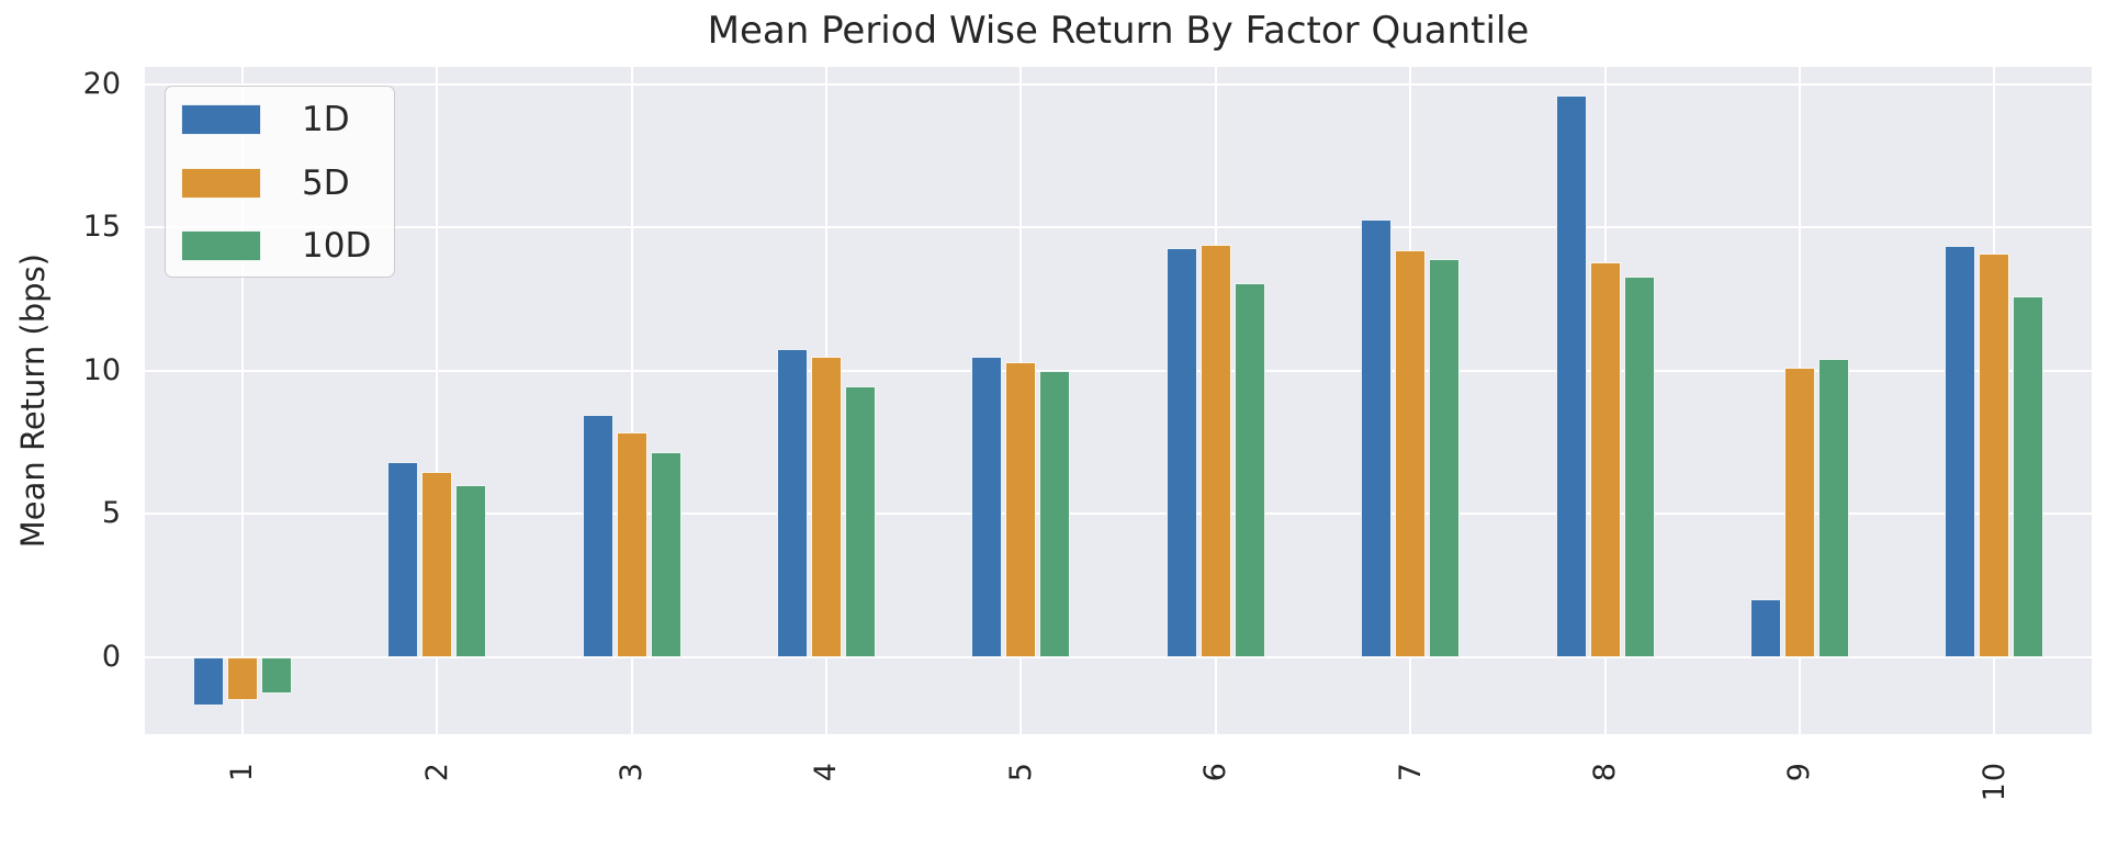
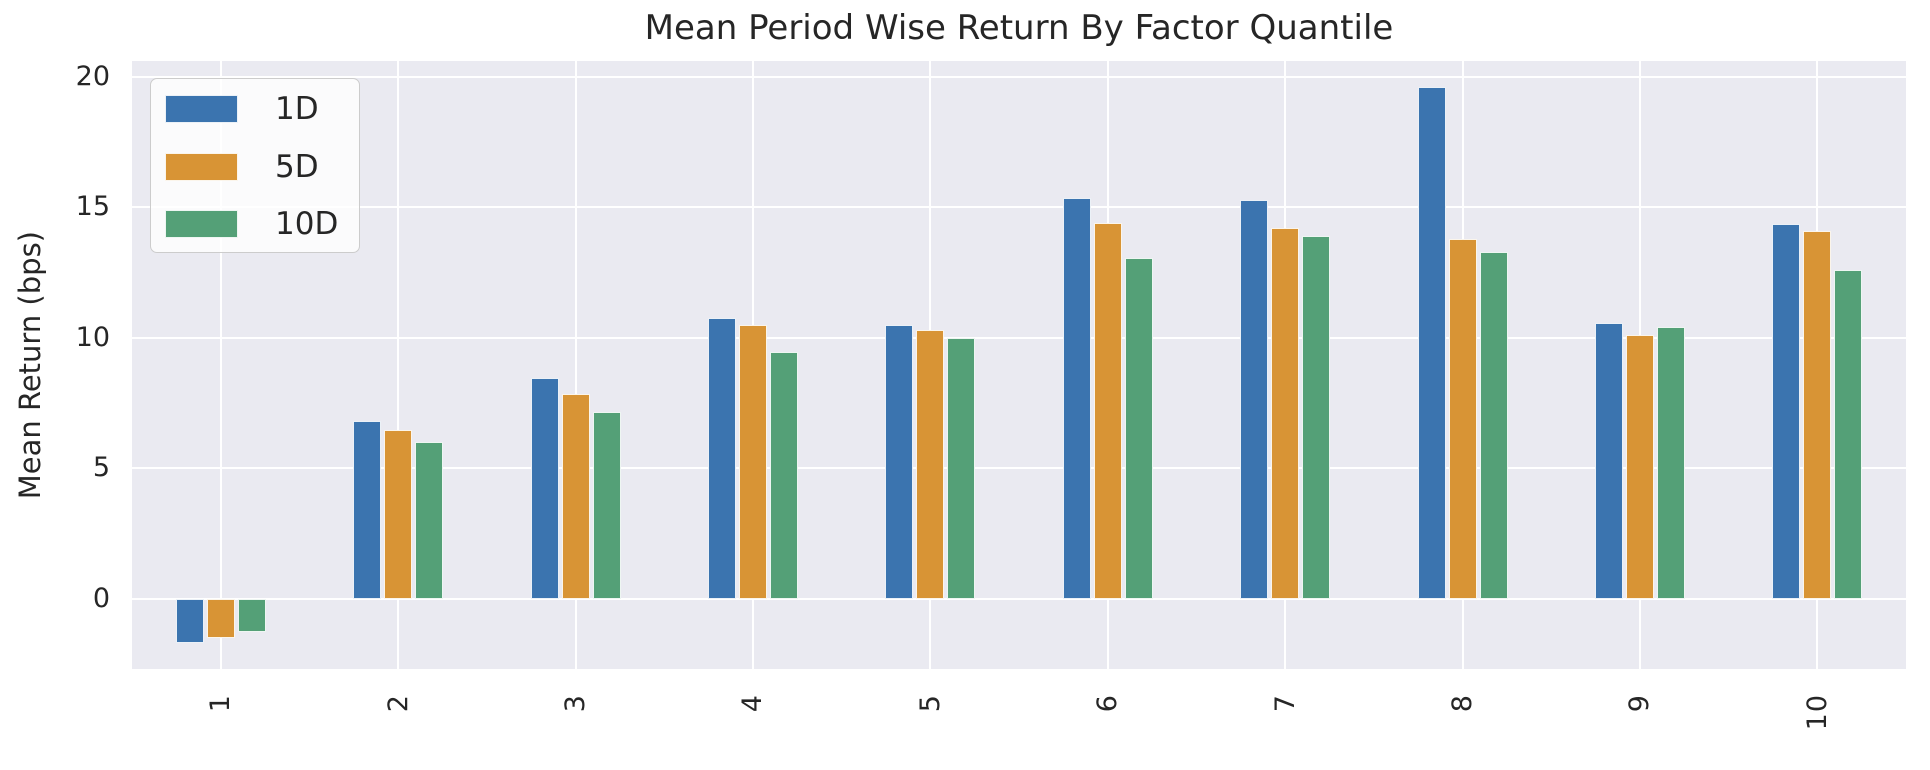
1D/6: 14.3 -> 15.3
1D/9: 2.0 -> 10.6
